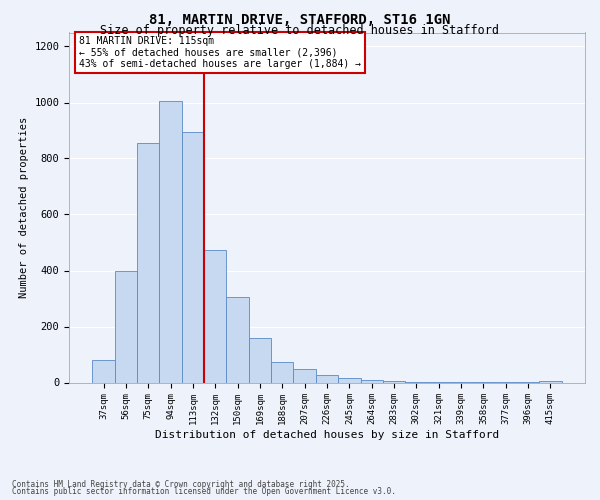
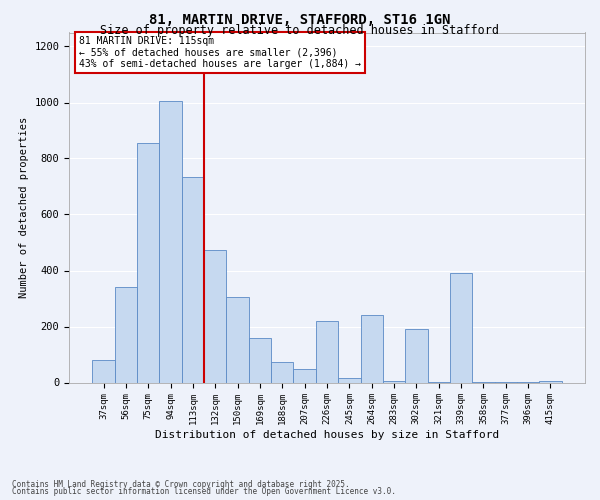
56sqm: 400 -> 340
113sqm: 895 -> 735
226sqm: 28 -> 220
264sqm: 10 -> 240
302sqm: 3 -> 190
339sqm: 1 -> 390
